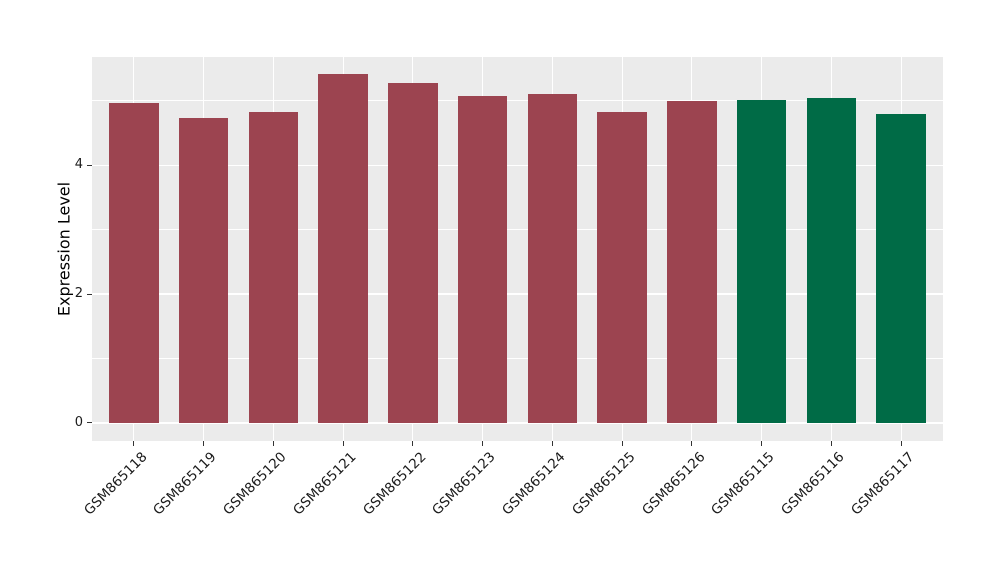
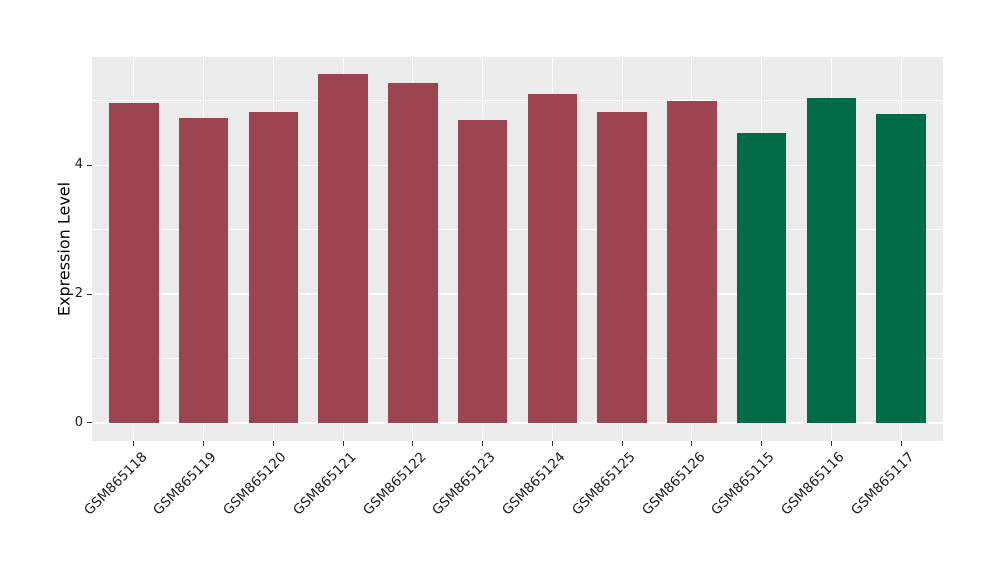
GSM865123: 5.1 -> 4.7
GSM865115: 5.0 -> 4.5
